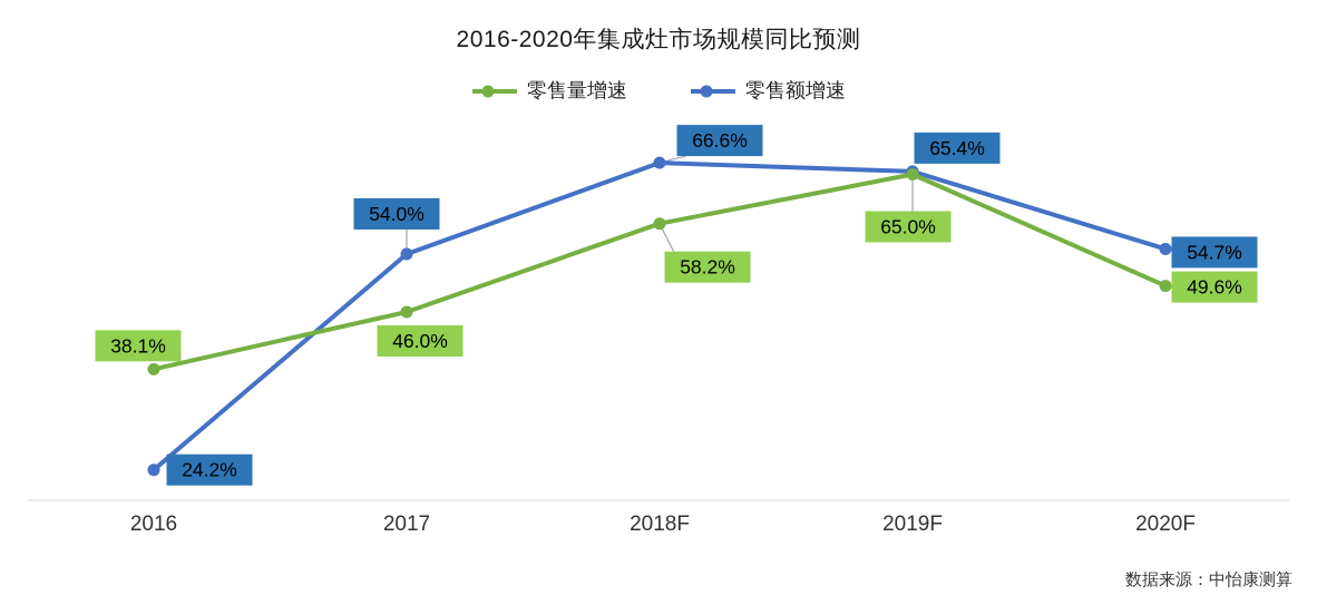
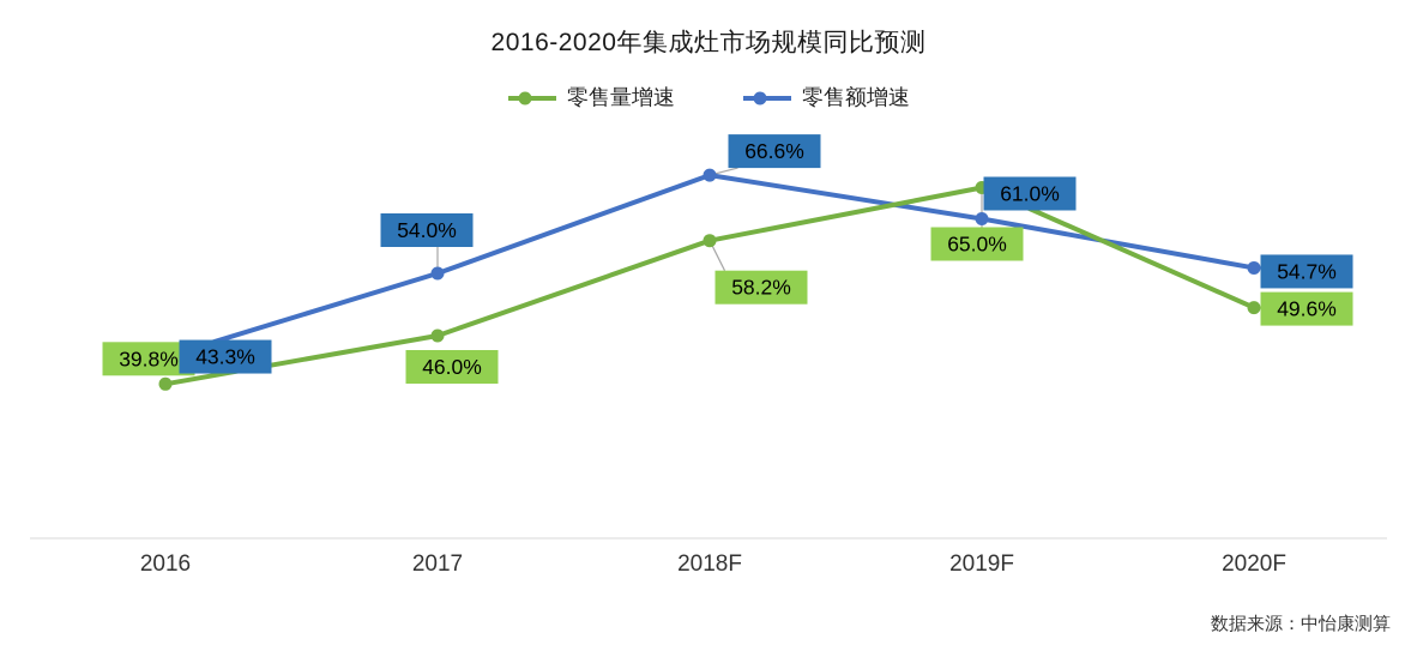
零售量增速/2016: 38.1% -> 39.8%
零售额增速/2016: 24.2% -> 43.3%
零售额增速/2019F: 65.4% -> 61.0%
